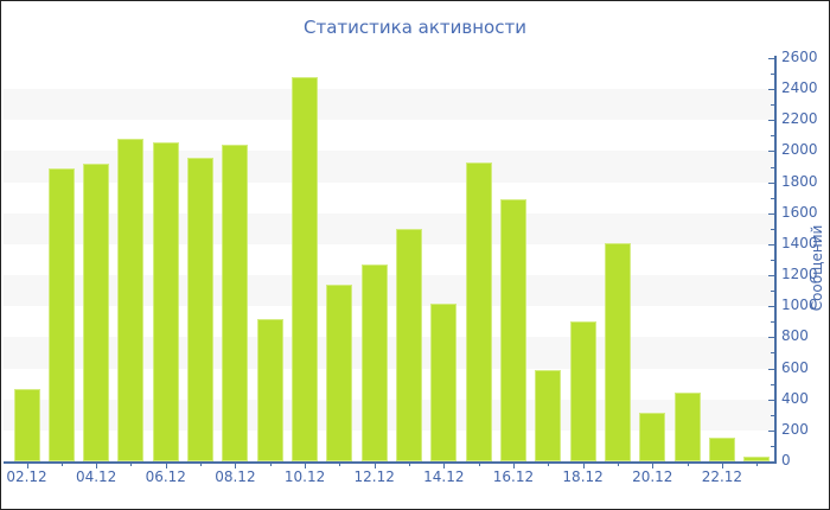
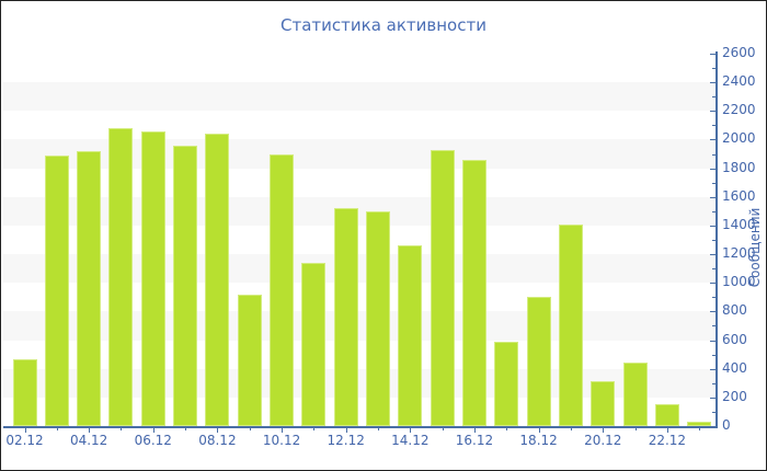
10.12: 2480 -> 1900
12.12: 1270 -> 1520
14.12: 1020 -> 1260
16.12: 1690 -> 1860
